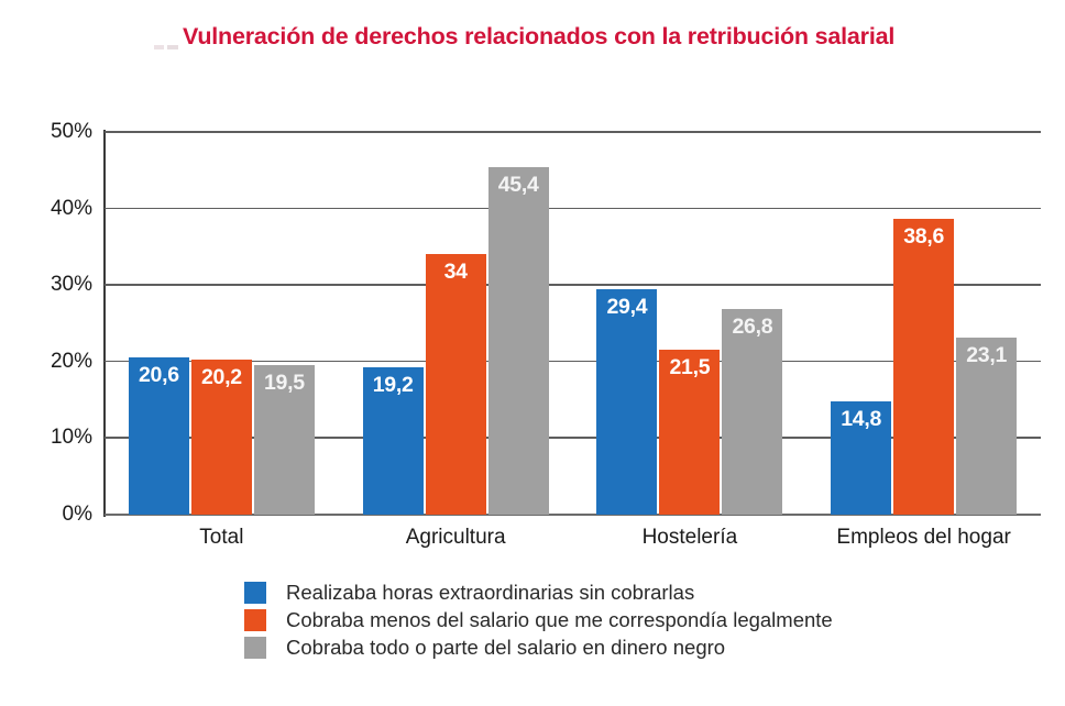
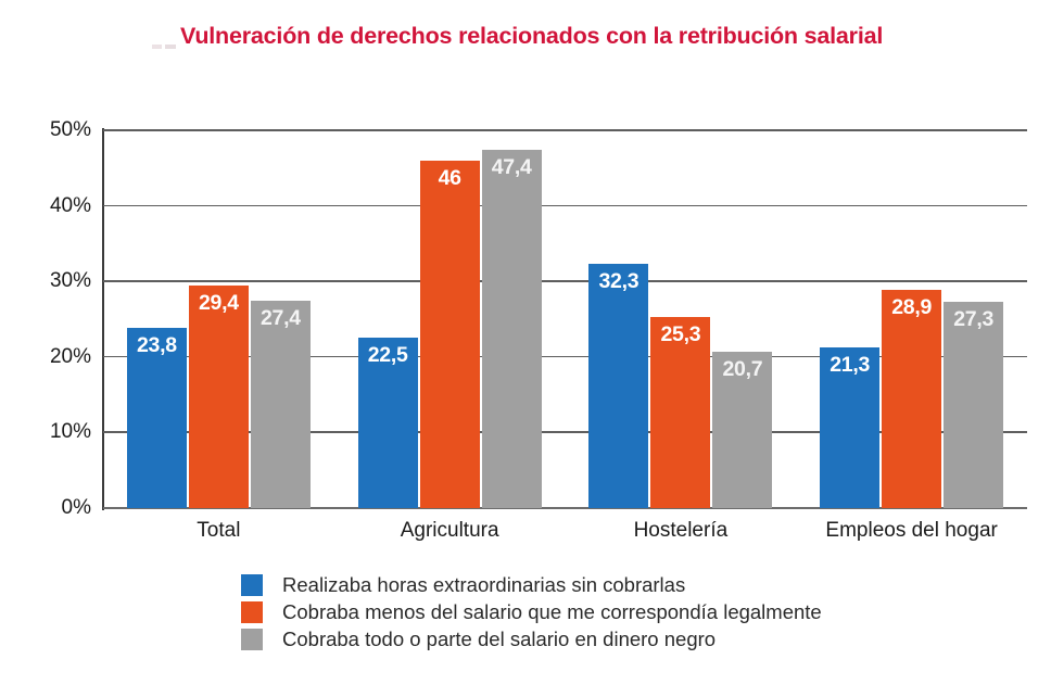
Realizaba horas extraordinarias sin cobrarlas/Total: 20,6 -> 23,8
Cobraba menos del salario que me correspondía legalmente/Total: 20,2 -> 29,4
Cobraba todo o parte del salario en dinero negro/Total: 19,5 -> 27,4
Realizaba horas extraordinarias sin cobrarlas/Agricultura: 19,2 -> 22,5
Cobraba menos del salario que me correspondía legalmente/Agricultura: 34 -> 46
Cobraba todo o parte del salario en dinero negro/Agricultura: 45,4 -> 47,4
Realizaba horas extraordinarias sin cobrarlas/Hostelería: 29,4 -> 32,3
Cobraba menos del salario que me correspondía legalmente/Hostelería: 21,5 -> 25,3
Cobraba todo o parte del salario en dinero negro/Hostelería: 26,8 -> 20,7
Realizaba horas extraordinarias sin cobrarlas/Empleos del hogar: 14,8 -> 21,3
Cobraba menos del salario que me correspondía legalmente/Empleos del hogar: 38,6 -> 28,9
Cobraba todo o parte del salario en dinero negro/Empleos del hogar: 23,1 -> 27,3
